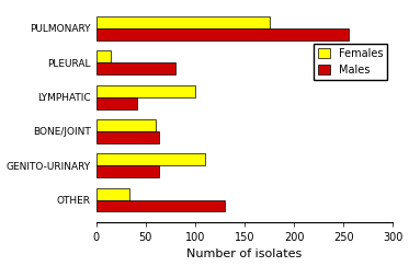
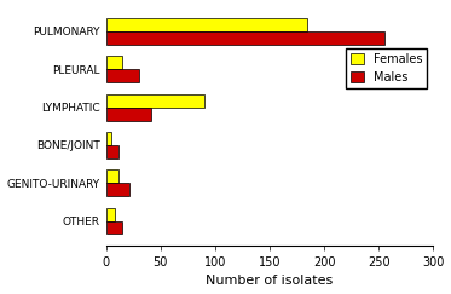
Females/PULMONARY: 176 -> 185
Males/PLEURAL: 80 -> 30
Females/LYMPHATIC: 100 -> 90
Females/BONE/JOINT: 60 -> 5
Males/BONE/JOINT: 64 -> 12
Females/GENITO-URINARY: 110 -> 12
Males/GENITO-URINARY: 64 -> 22
Females/OTHER: 34 -> 8
Males/OTHER: 130 -> 15
